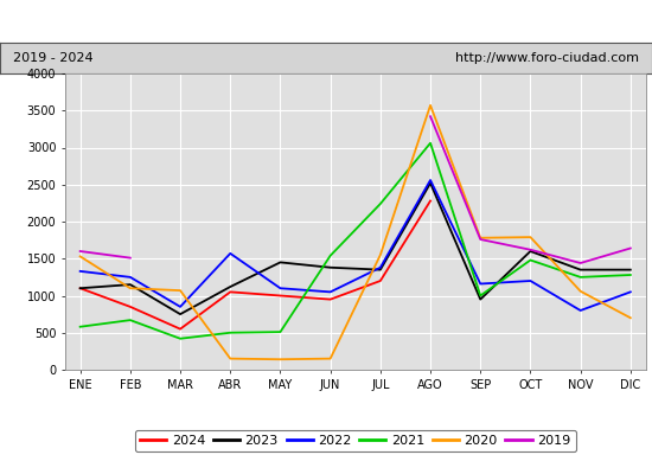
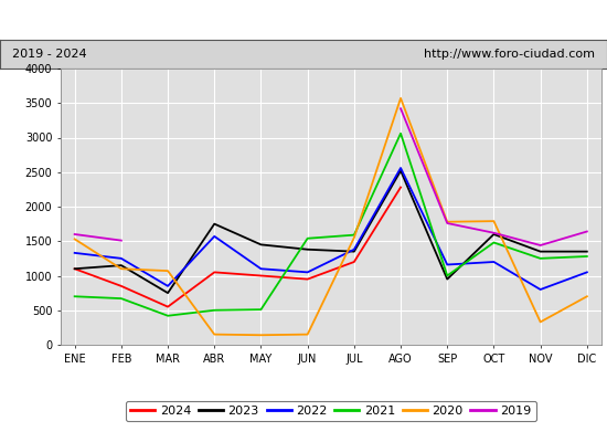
2021/ENE: 580 -> 700
2023/ABR: 1120 -> 1750
2021/JUL: 2240 -> 1590
2020/NOV: 1060 -> 330
